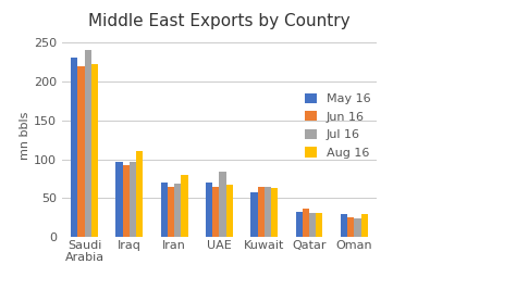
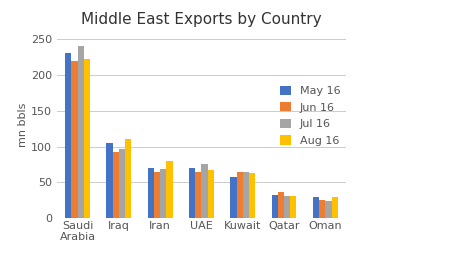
May 16/Iraq: 96 -> 105
Jul 16/UAE: 84 -> 75
